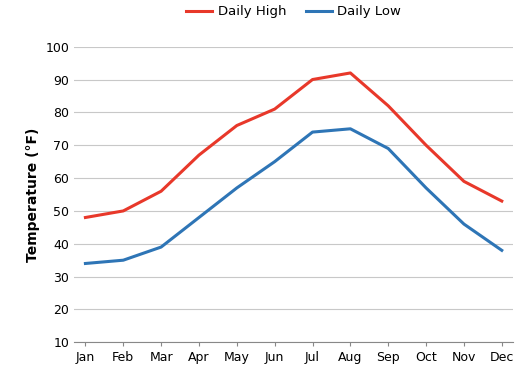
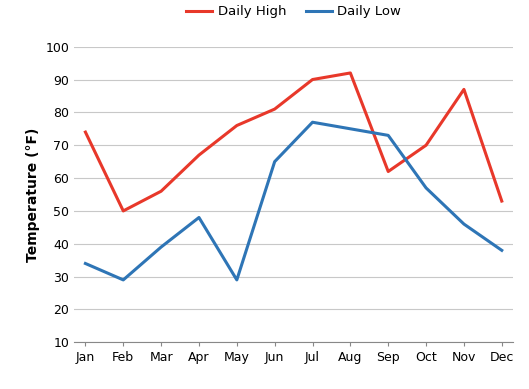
Daily High/Jan: 48 -> 74
Daily Low/Feb: 35 -> 29
Daily Low/May: 57 -> 29
Daily Low/Jul: 74 -> 77
Daily High/Sep: 82 -> 62
Daily Low/Sep: 69 -> 73
Daily High/Nov: 59 -> 87
